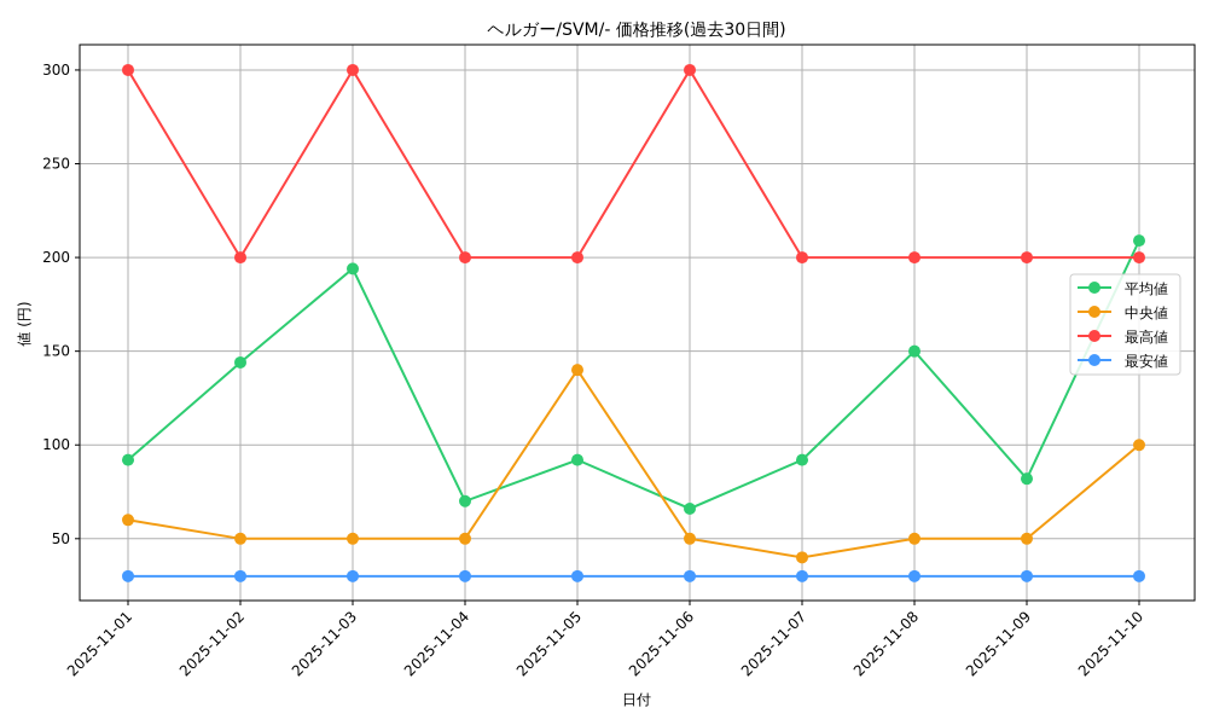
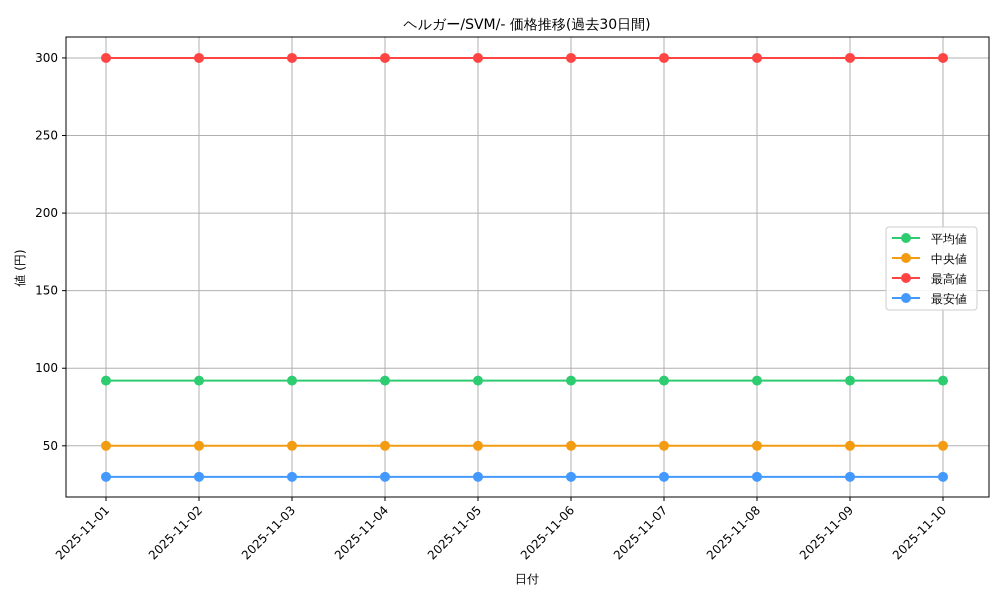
中央値/2025-11-01: 60 -> 50
平均値/2025-11-02: 144 -> 92
最高値/2025-11-02: 200 -> 300
平均値/2025-11-03: 194 -> 92
平均値/2025-11-04: 70 -> 92
最高値/2025-11-04: 200 -> 300
中央値/2025-11-05: 140 -> 50
最高値/2025-11-05: 200 -> 300
平均値/2025-11-06: 66 -> 92
中央値/2025-11-07: 40 -> 50
最高値/2025-11-07: 200 -> 300
平均値/2025-11-08: 150 -> 92
最高値/2025-11-08: 200 -> 300
平均値/2025-11-09: 82 -> 92
最高値/2025-11-09: 200 -> 300
平均値/2025-11-10: 209 -> 92
中央値/2025-11-10: 100 -> 50
最高値/2025-11-10: 200 -> 300
